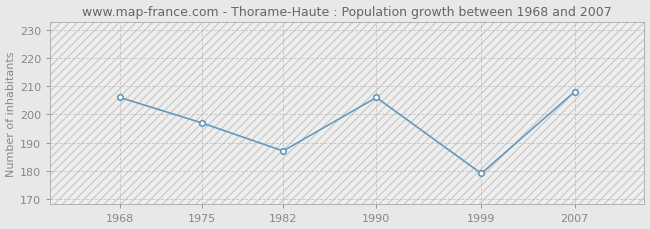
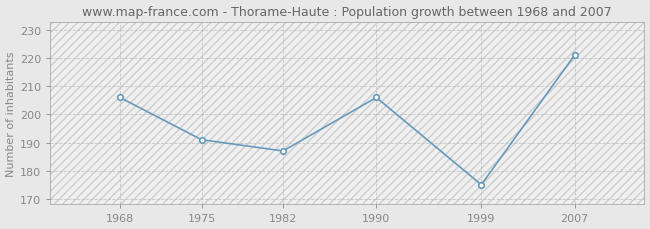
1975: 197 -> 191
1999: 179 -> 175
2007: 208 -> 221
